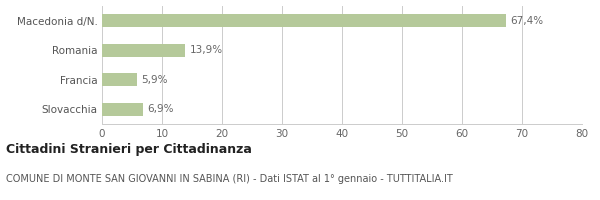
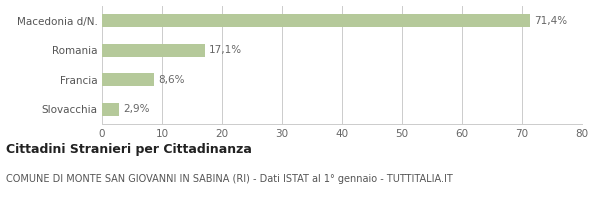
Macedonia d/N.: 67,4% -> 71,4%
Romania: 13,9% -> 17,1%
Francia: 5,9% -> 8,6%
Slovacchia: 6,9% -> 2,9%
